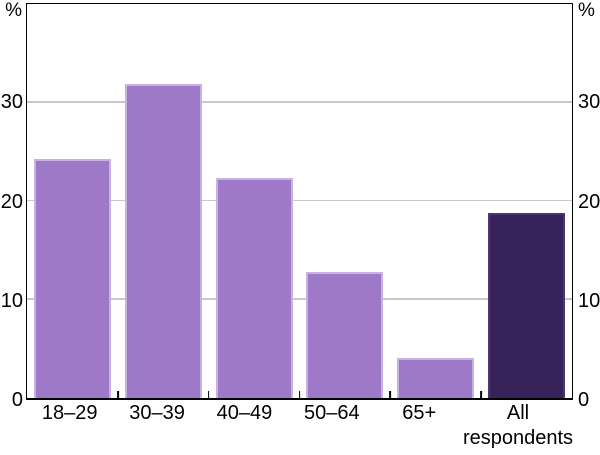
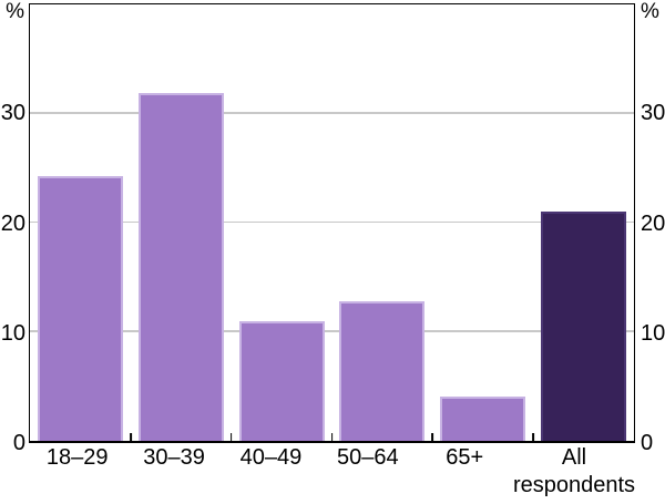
40–49: 22 -> 11
All respondents: 19 -> 21
